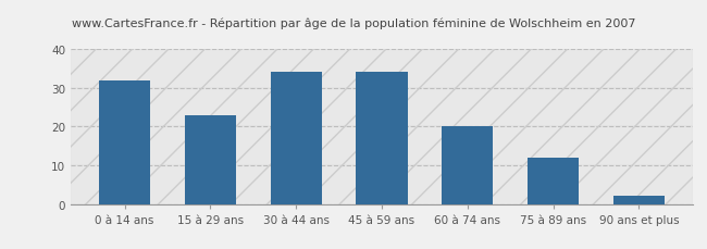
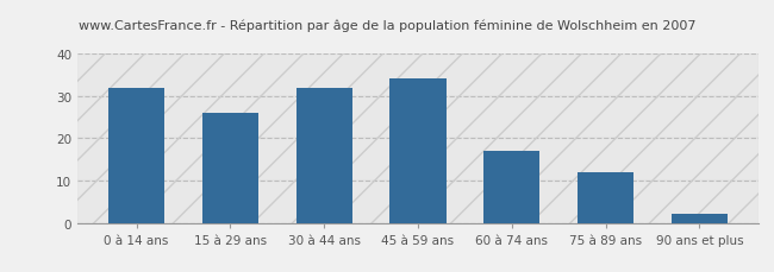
15 à 29 ans: 23 -> 26
30 à 44 ans: 34 -> 32
60 à 74 ans: 20 -> 17
